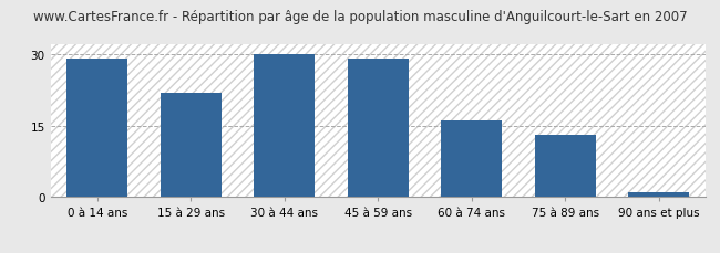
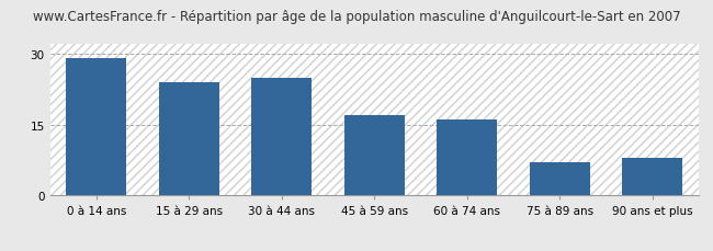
15 à 29 ans: 22 -> 24
30 à 44 ans: 30 -> 25
45 à 59 ans: 29 -> 17
75 à 89 ans: 13 -> 7
90 ans et plus: 1 -> 8
